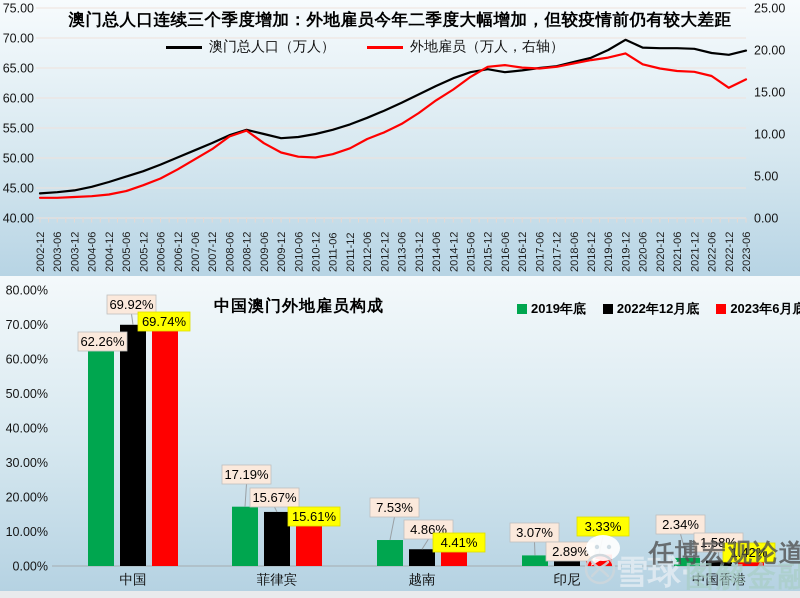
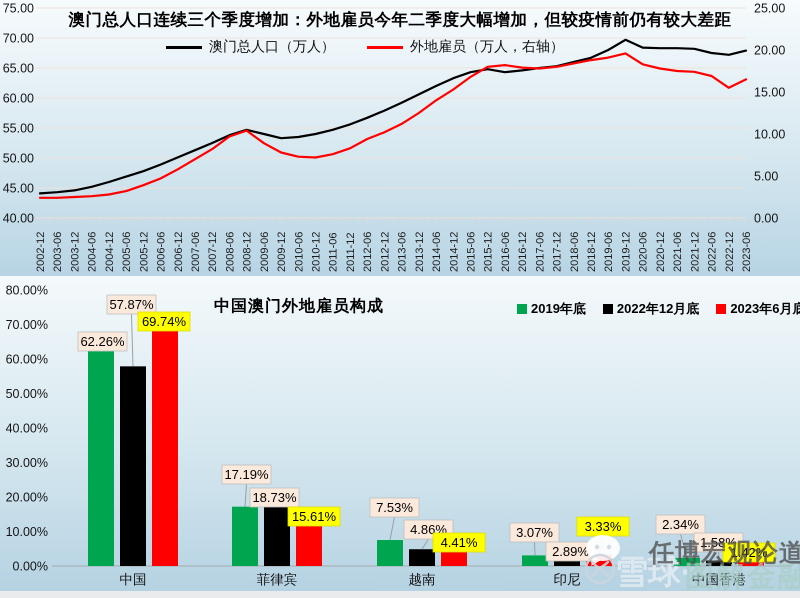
中国澳门外地雇员构成/2022年12月底/中国: 69.92% -> 57.87%
中国澳门外地雇员构成/2022年12月底/菲律宾: 15.67% -> 18.73%
